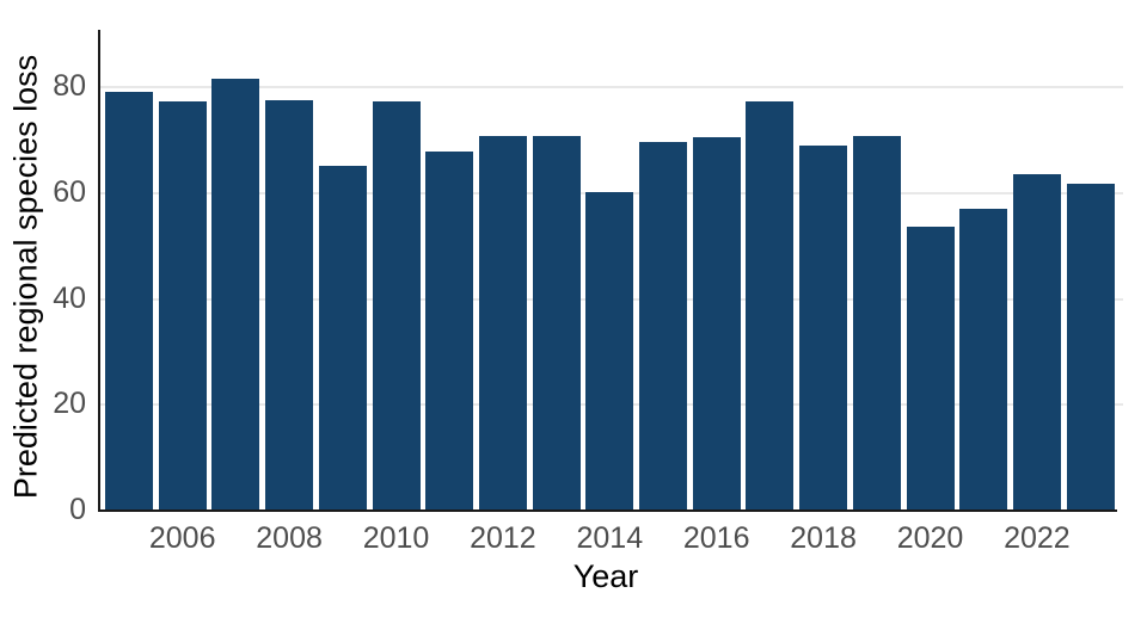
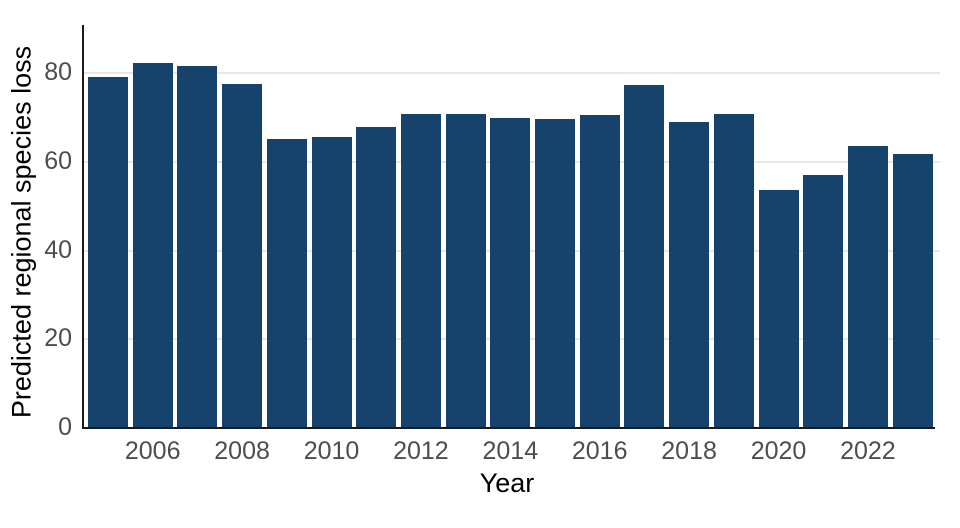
2006: 77 -> 82
2010: 77 -> 65
2014: 60 -> 70
